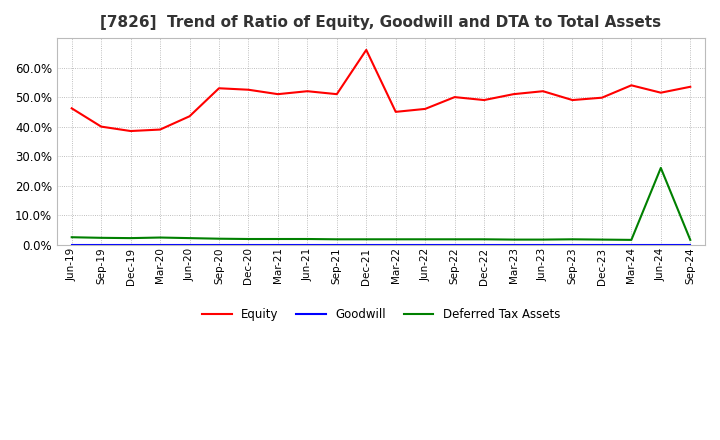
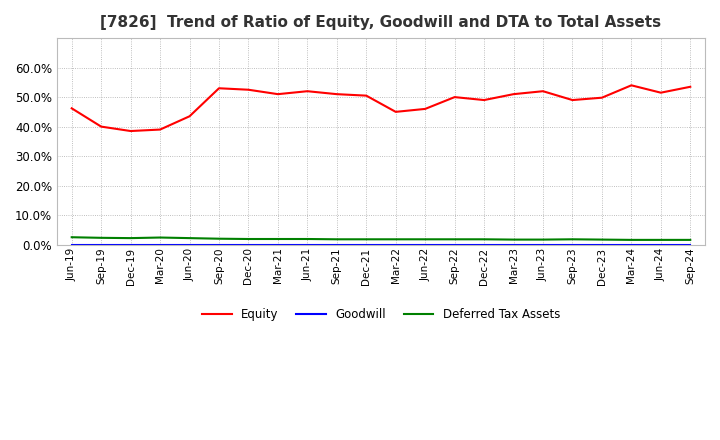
Equity/Dec-21: 66.0% -> 50.5%
Deferred Tax Assets/Jun-24: 26.0% -> 1.6%
